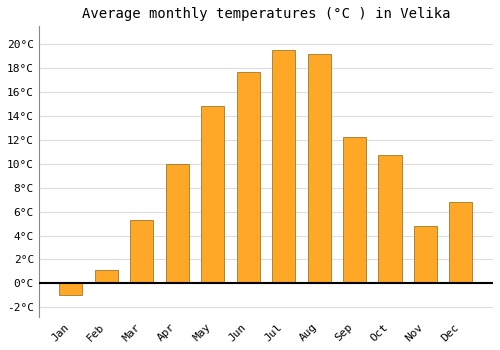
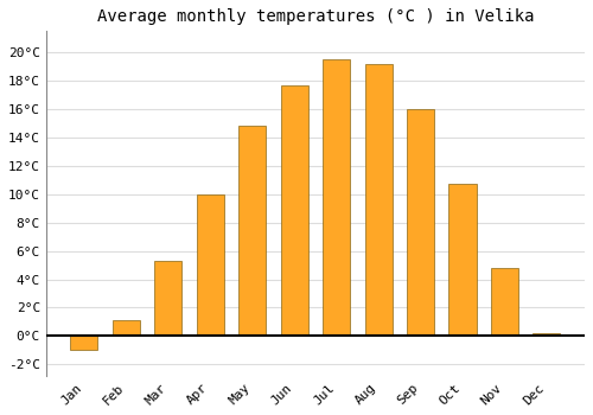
Sep: 12.2°C -> 16.0°C
Dec: 6.8°C -> 0.2°C
